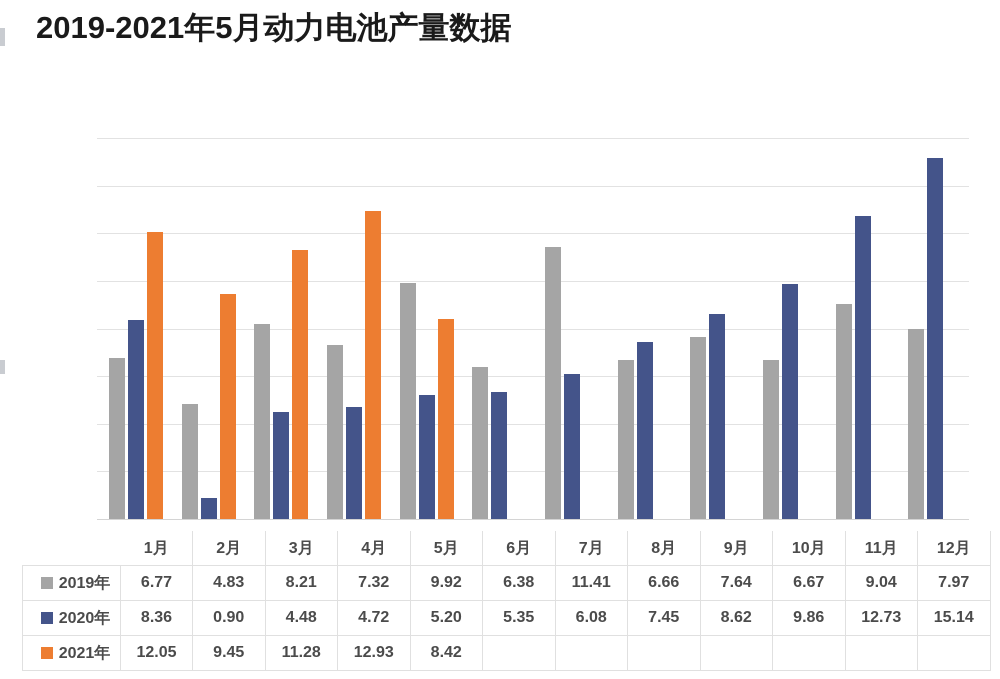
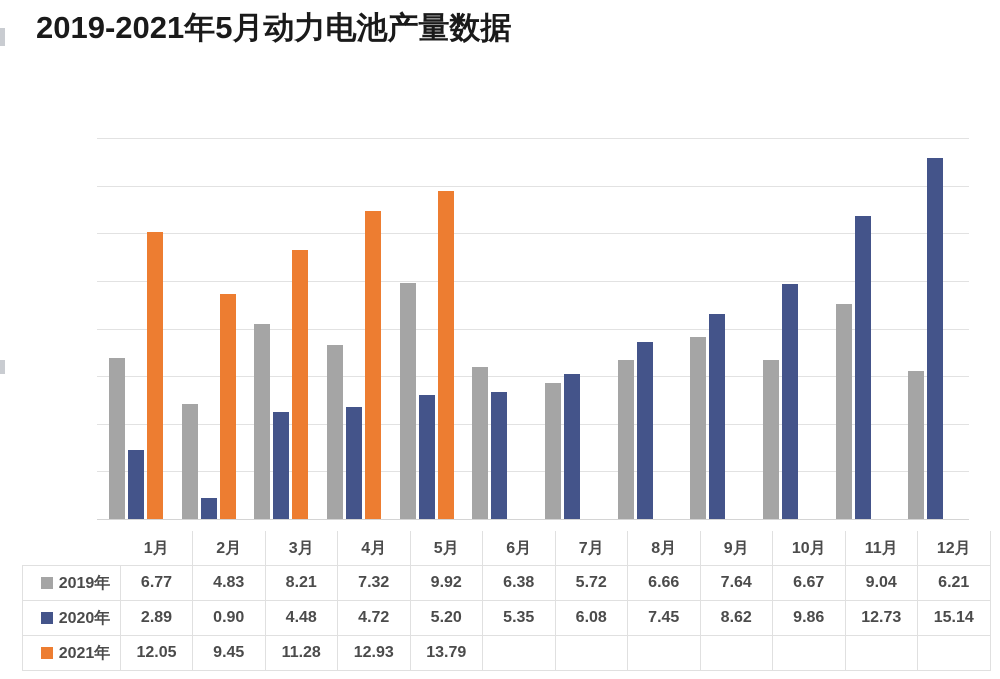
2020年/1月: 8.36 -> 2.89
2021年/5月: 8.42 -> 13.79
2019年/7月: 11.41 -> 5.72
2019年/12月: 7.97 -> 6.21
